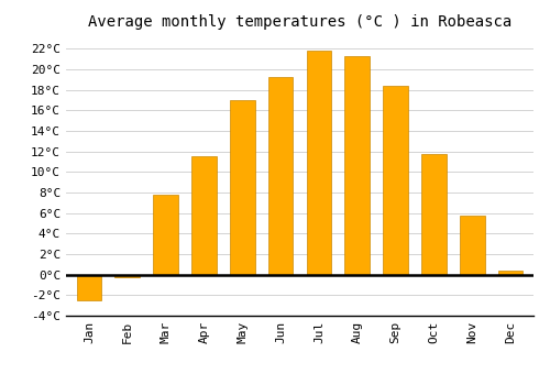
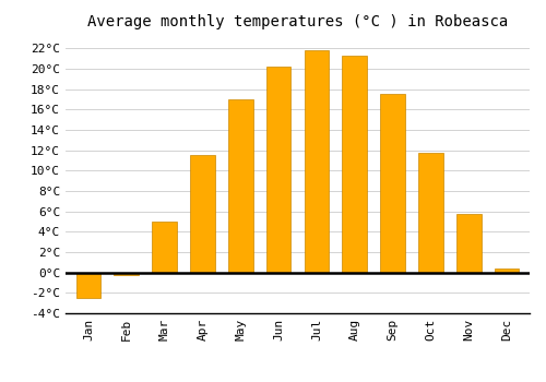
Mar: 7.8°C -> 5.0°C
Jun: 19.2°C -> 20.2°C
Sep: 18.4°C -> 17.5°C
